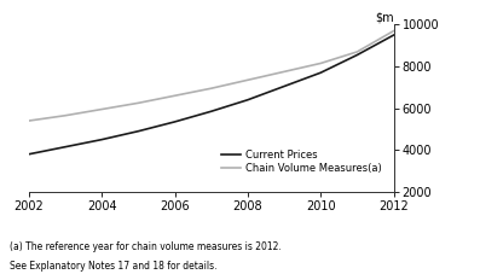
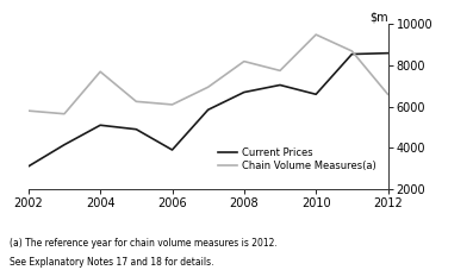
Current Prices/2002: 3800 -> 3100
Chain Volume Measures(a)/2002: 5400 -> 5800
Current Prices/2004: 4500 -> 5100
Chain Volume Measures(a)/2004: 6000 -> 7700
Current Prices/2006: 5400 -> 3900
Chain Volume Measures(a)/2006: 6600 -> 6100
Current Prices/2008: 6400 -> 6700
Chain Volume Measures(a)/2008: 7400 -> 8200
Current Prices/2010: 7700 -> 6600
Chain Volume Measures(a)/2010: 8200 -> 9500
Current Prices/2012: 9500 -> 8600
Chain Volume Measures(a)/2012: 9700 -> 6600
